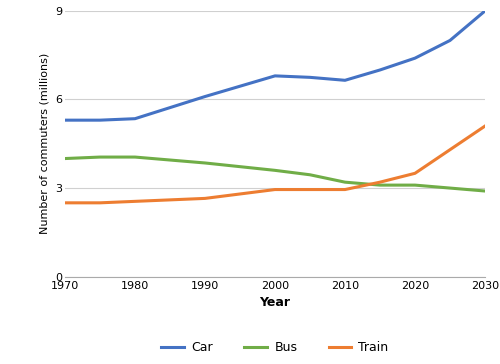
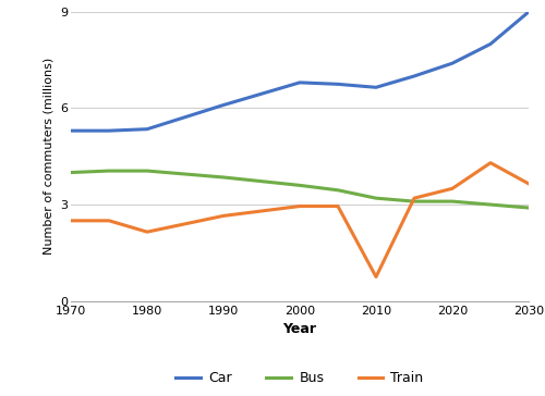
Train/1980: 2.55 -> 2.15
Train/2010: 2.95 -> 0.75
Train/2030: 5.10 -> 3.65
